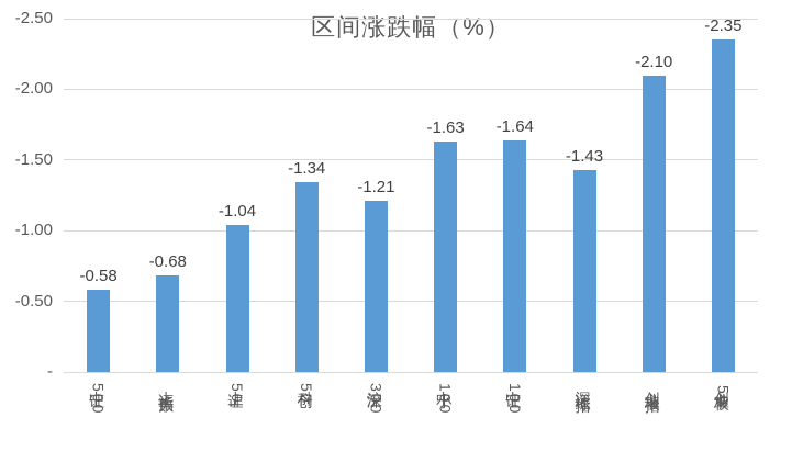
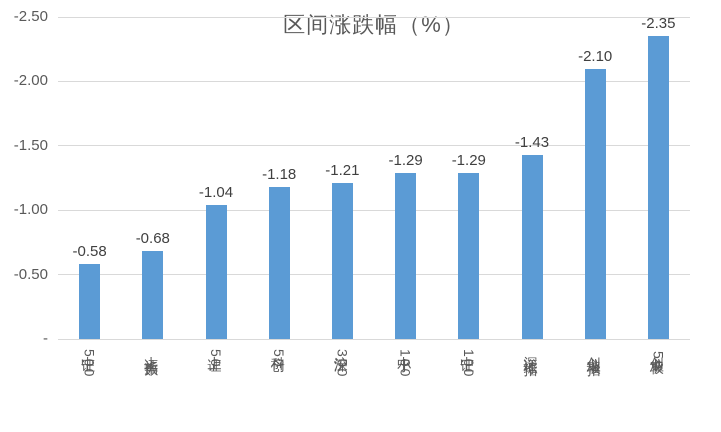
科创50: -1.34 -> -1.18
中小100: -1.63 -> -1.29
中证100: -1.64 -> -1.29
